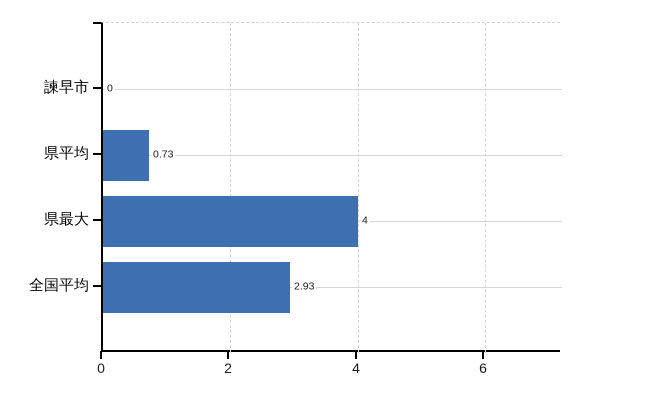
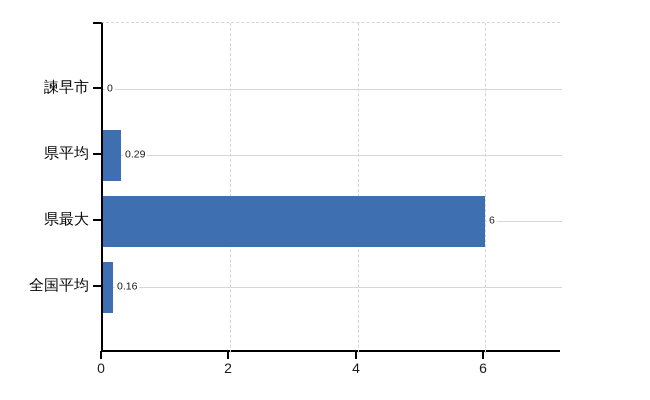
県平均: 0.73 -> 0.29
県最大: 4 -> 6
全国平均: 2.93 -> 0.16
